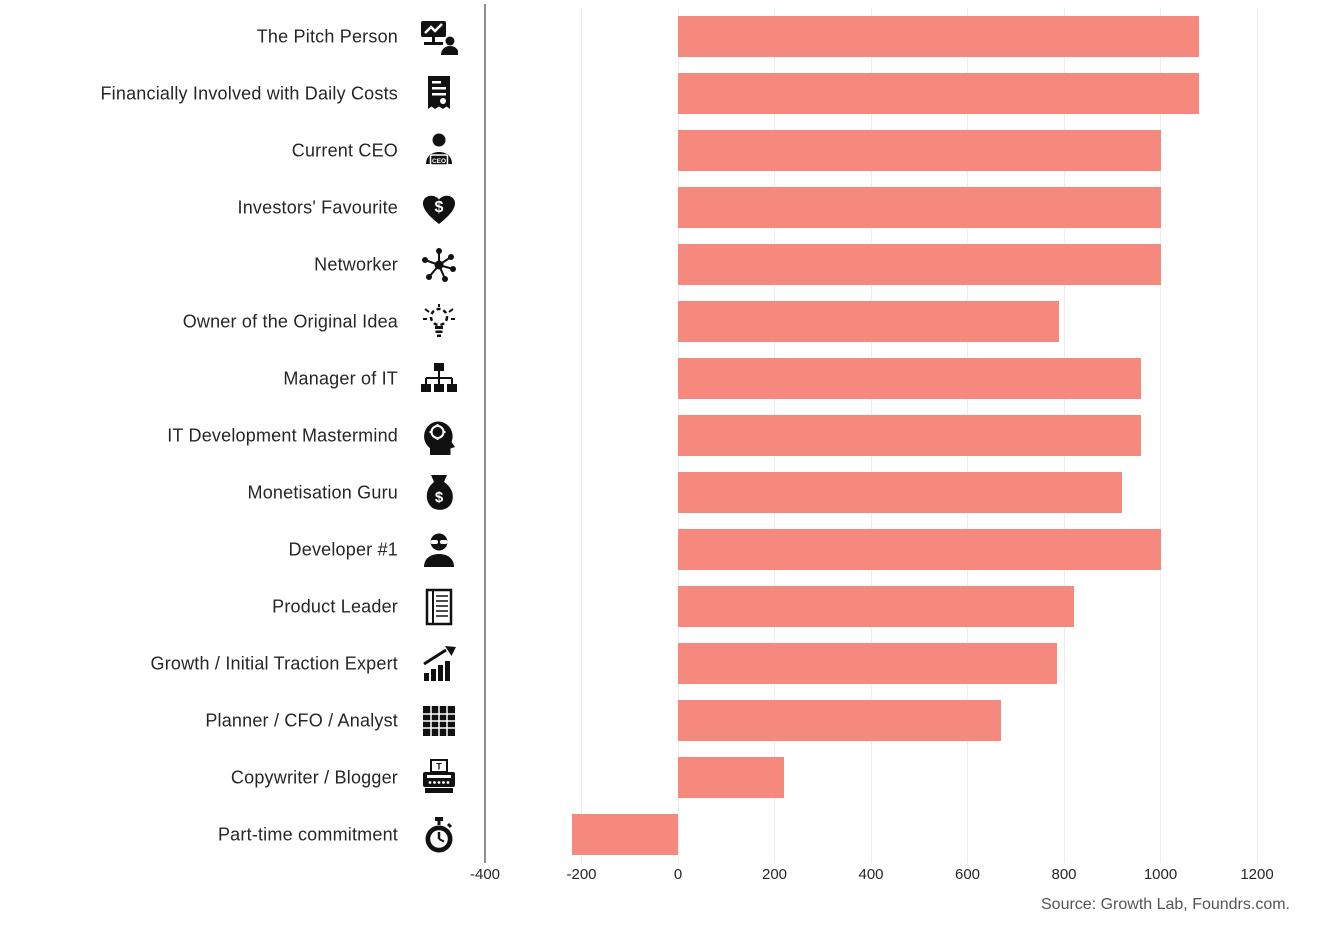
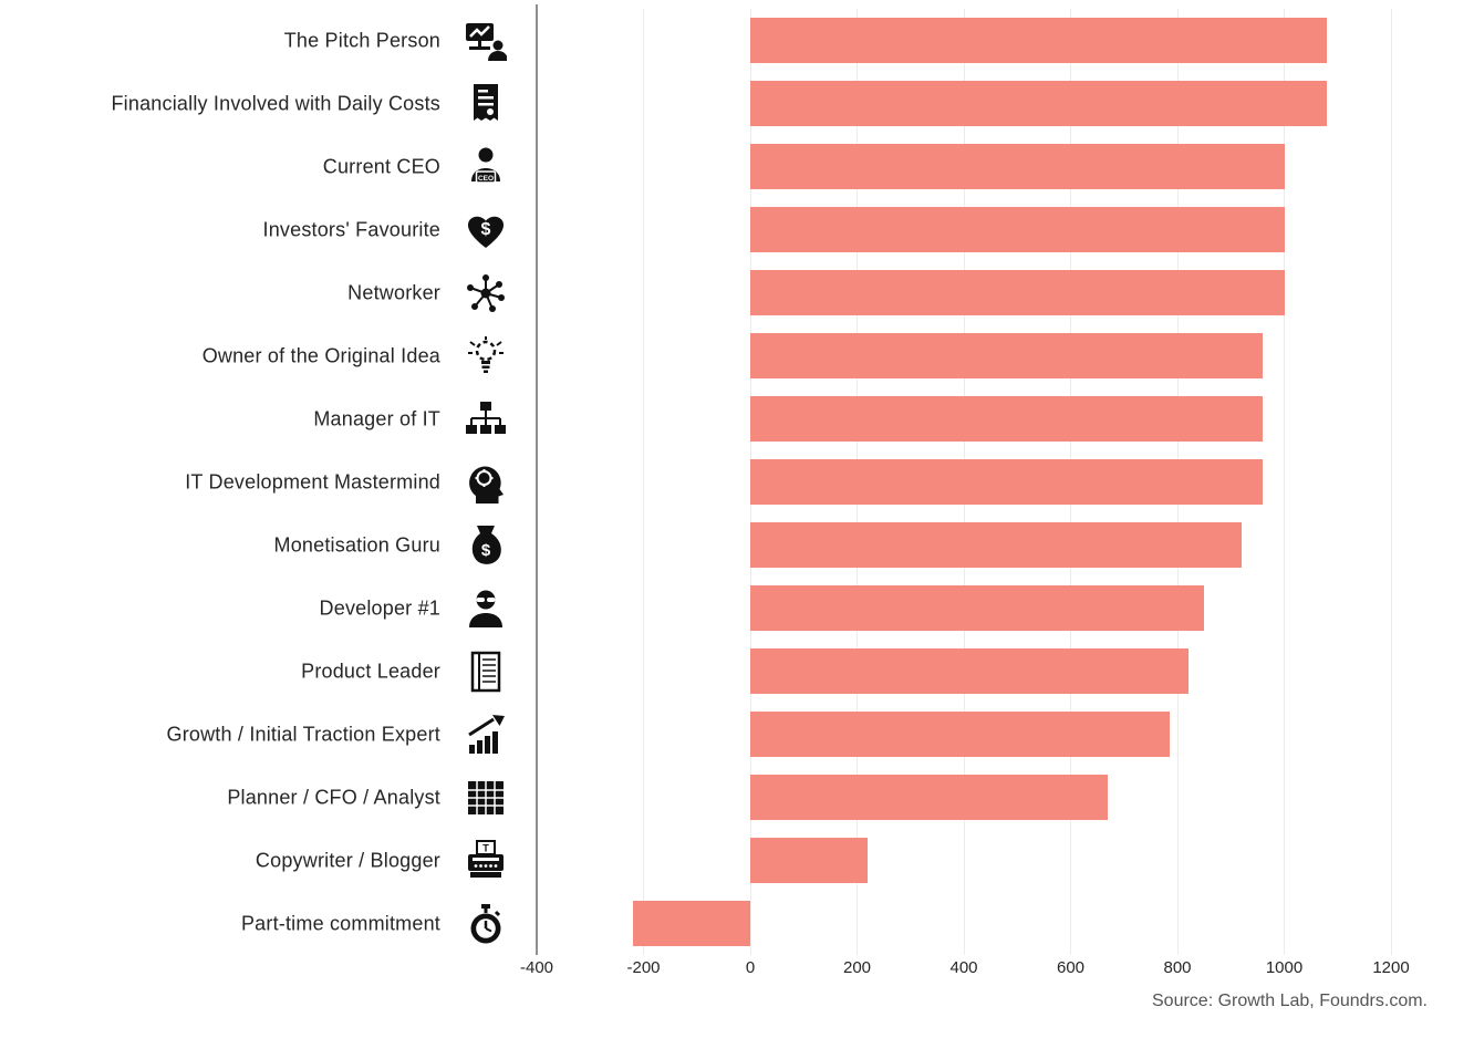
Owner of the Original Idea: 790 -> 960
Developer #1: 1000 -> 850
